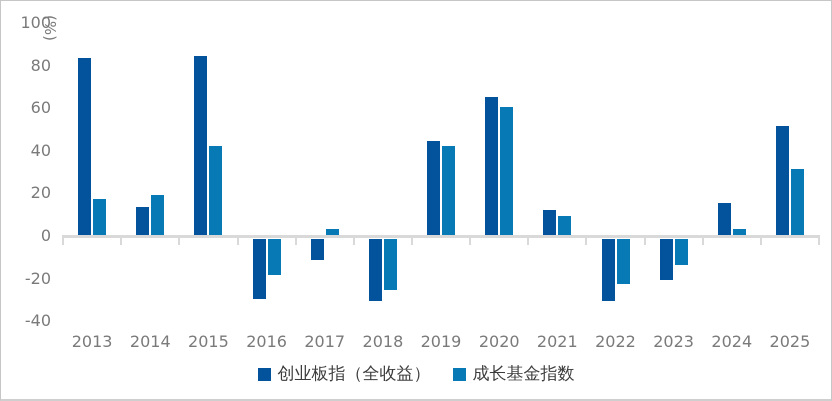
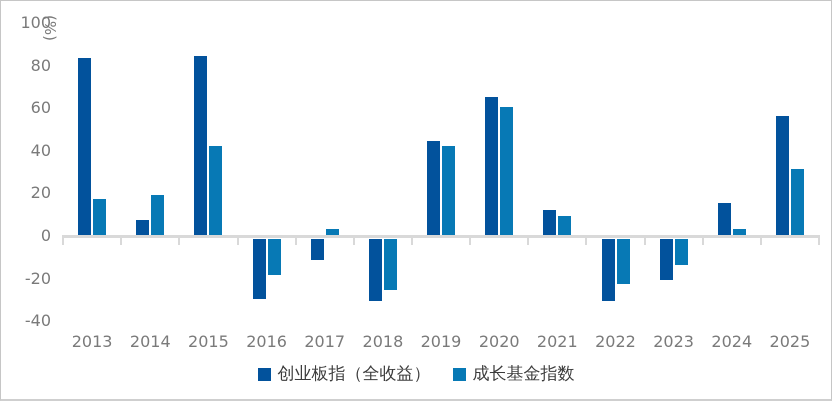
创业板指（全收益）/2014: 13 -> 7
创业板指（全收益）/2025: 51 -> 56
